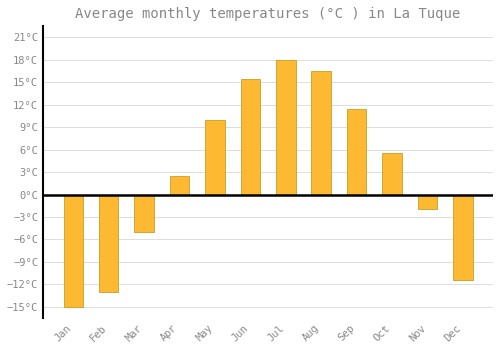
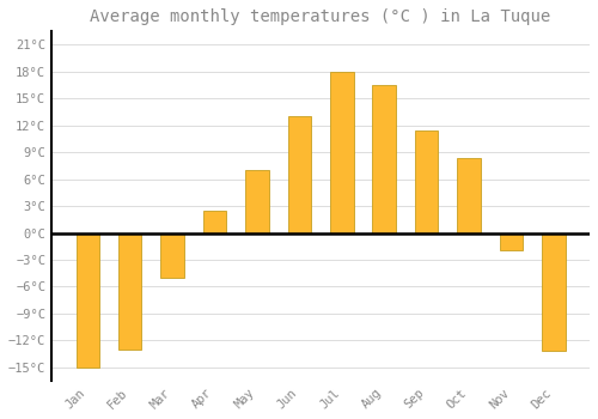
May: 10.0°C -> 7.0°C
Jun: 15.5°C -> 13.0°C
Oct: 5.5°C -> 8.4°C
Dec: -11.5°C -> -13.2°C
